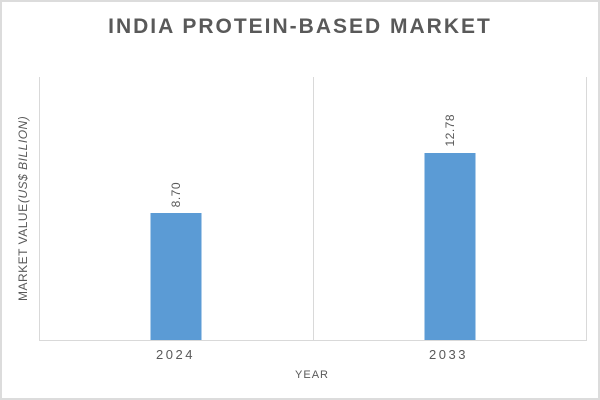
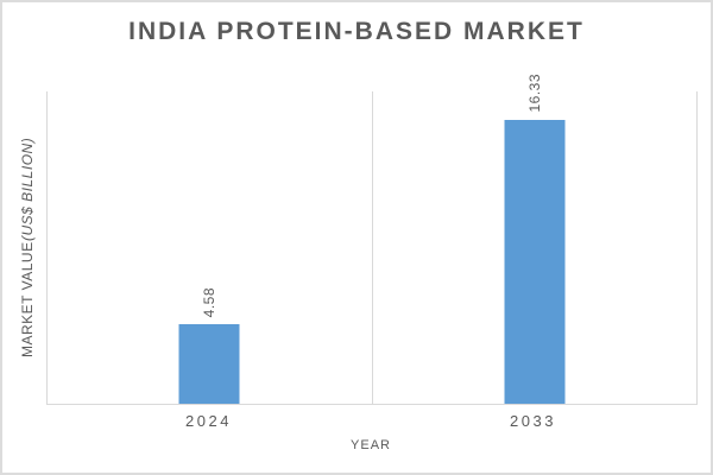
2024: 8.70 -> 4.58
2033: 12.78 -> 16.33
